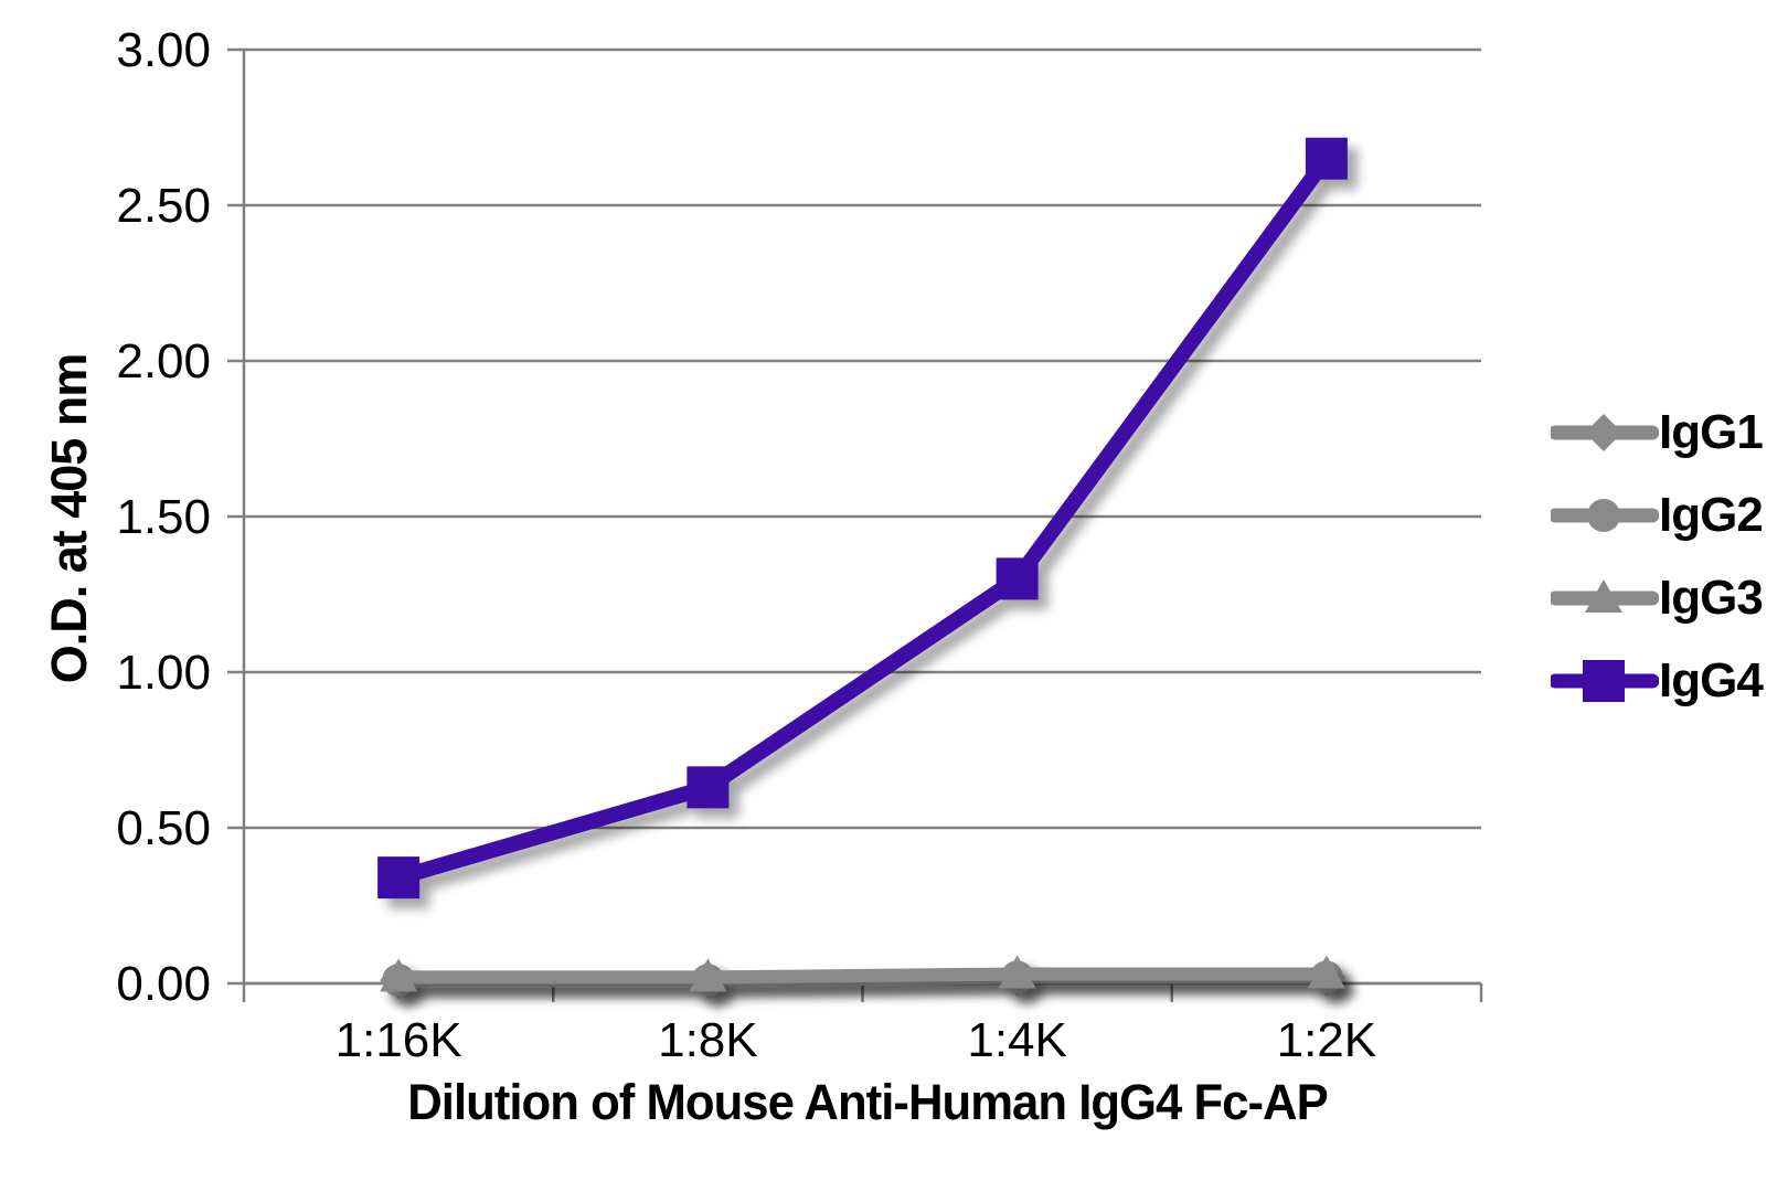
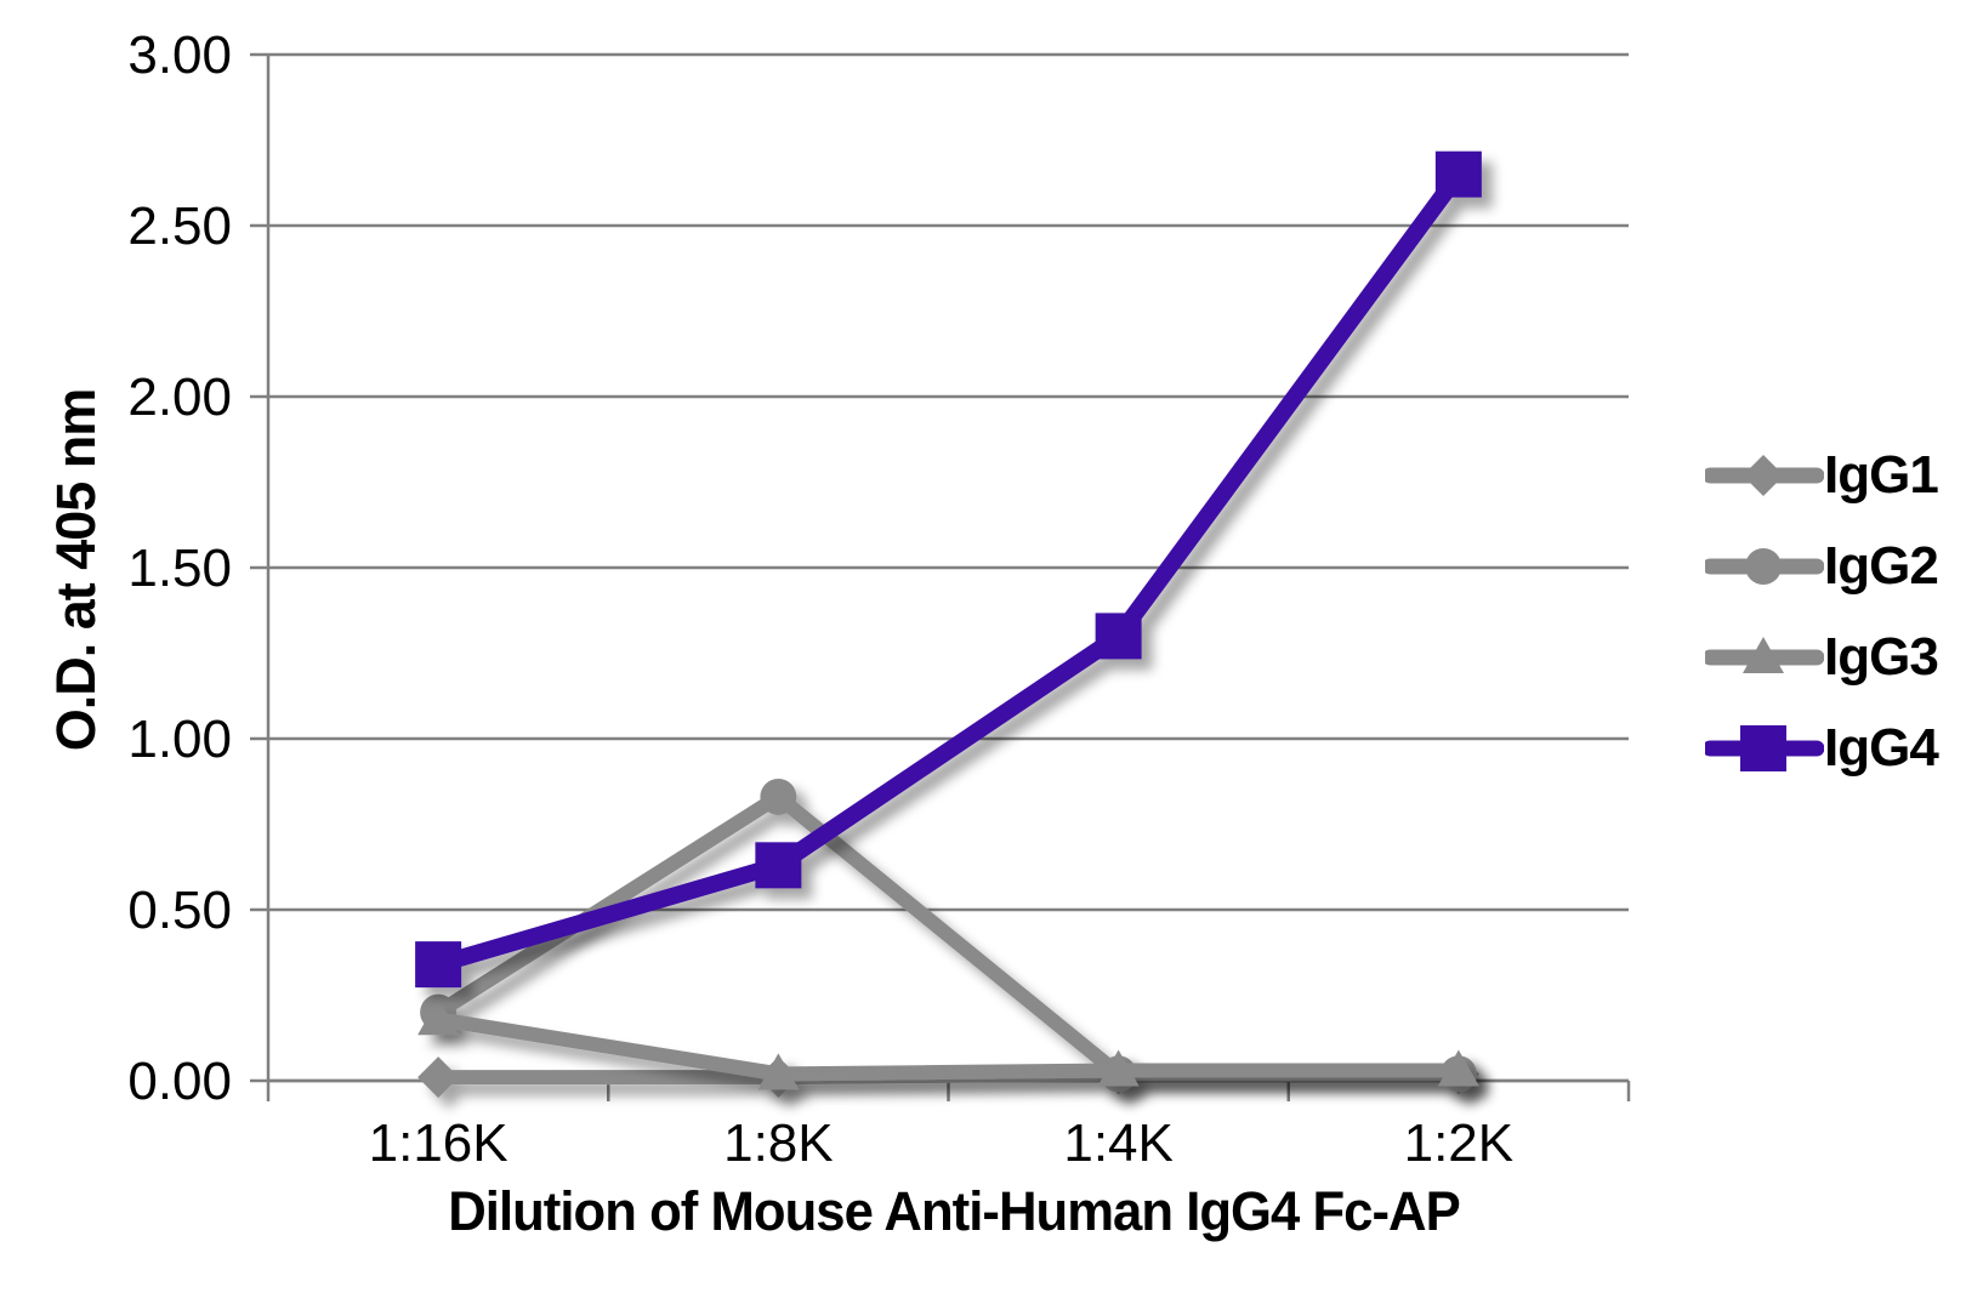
IgG2/1:16K: 0.01 -> 0.20
IgG3/1:16K: 0.02 -> 0.18
IgG2/1:8K: 0.01 -> 0.83
